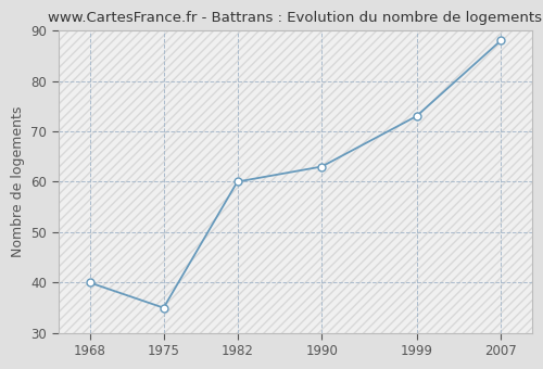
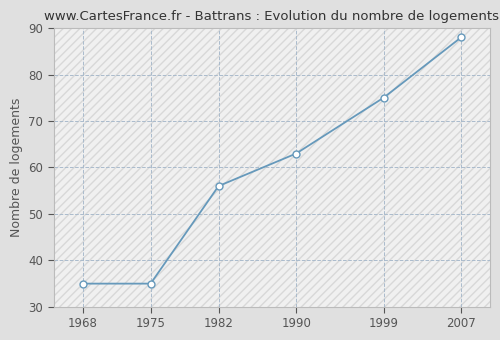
1968: 40 -> 35
1982: 60 -> 56
1999: 73 -> 75
